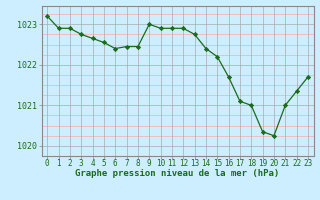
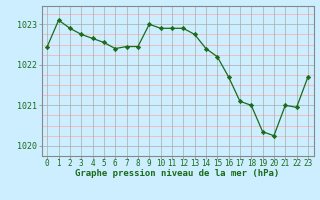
0: 1023.20 -> 1022.45
1: 1022.90 -> 1023.10
22: 1021.35 -> 1020.95
